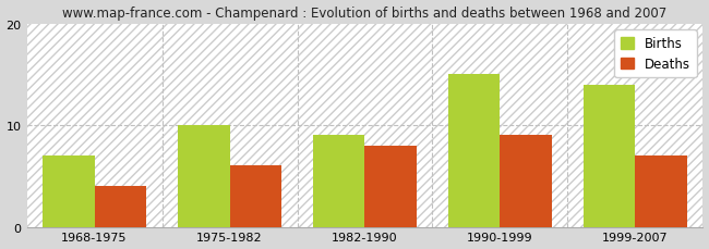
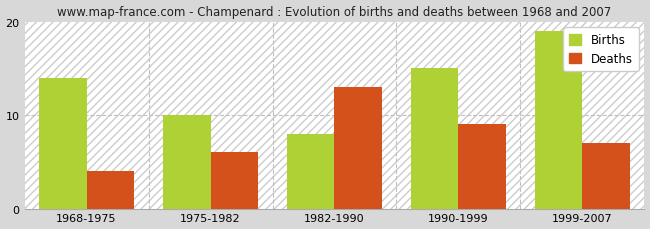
Births/1968-1975: 7 -> 14
Births/1982-1990: 9 -> 8
Deaths/1982-1990: 8 -> 13
Births/1999-2007: 14 -> 19
